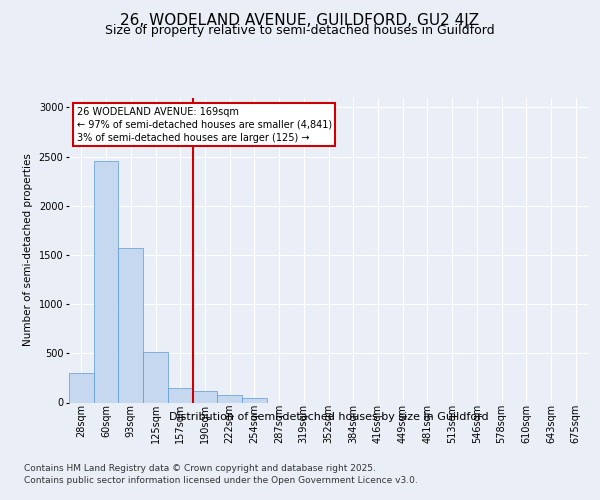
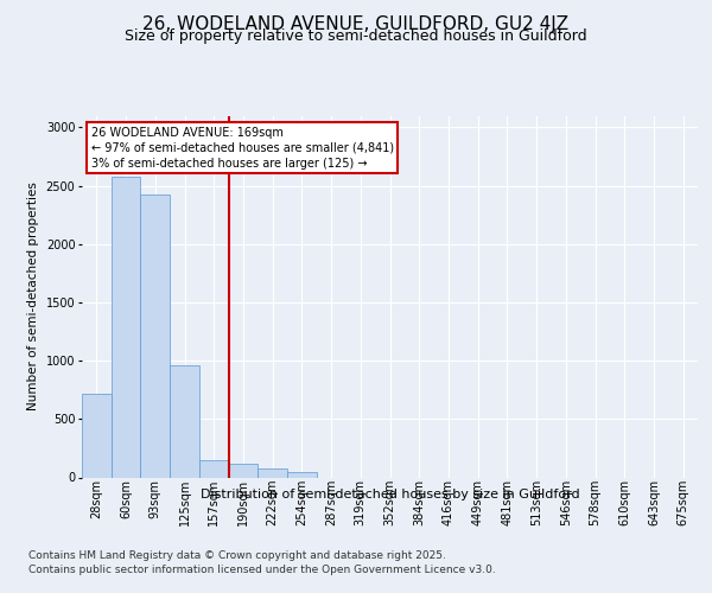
28sqm: 300 -> 720
60sqm: 2450 -> 2580
93sqm: 1570 -> 2420
125sqm: 510 -> 960
